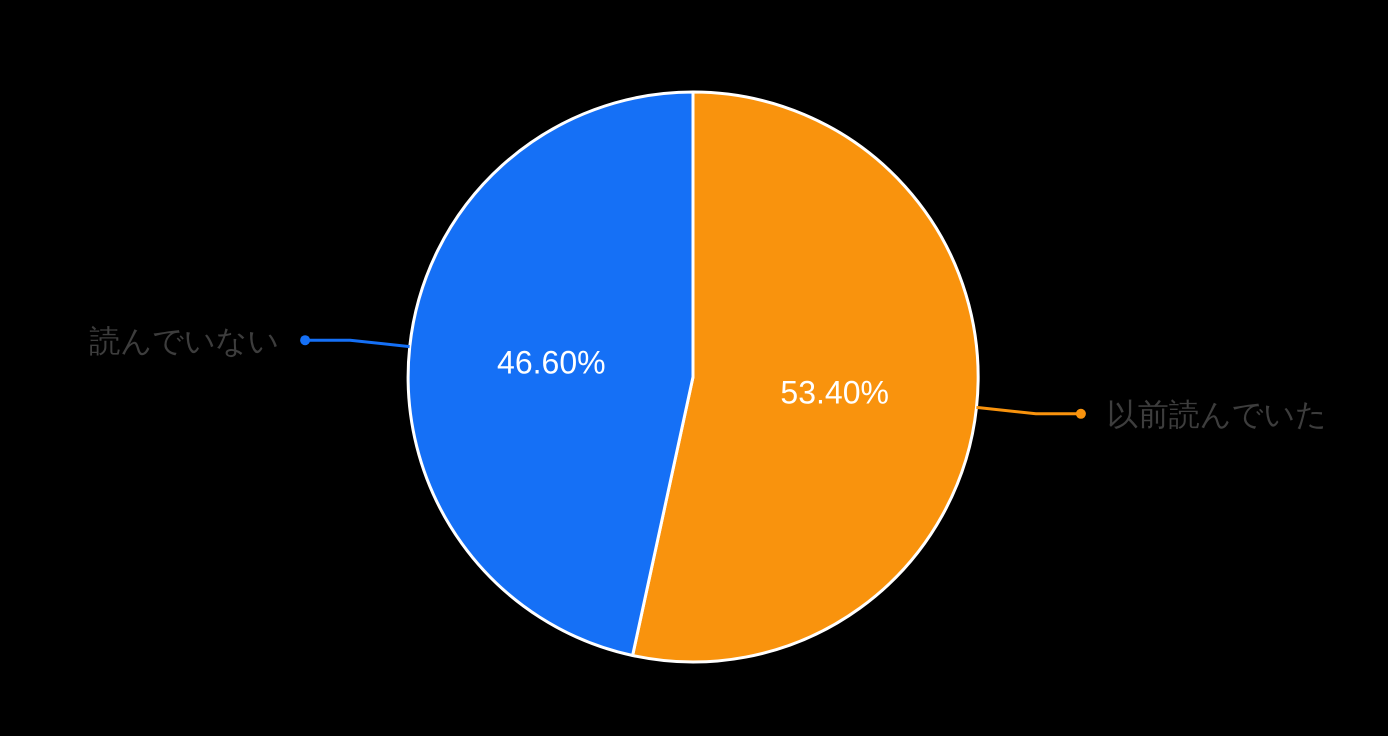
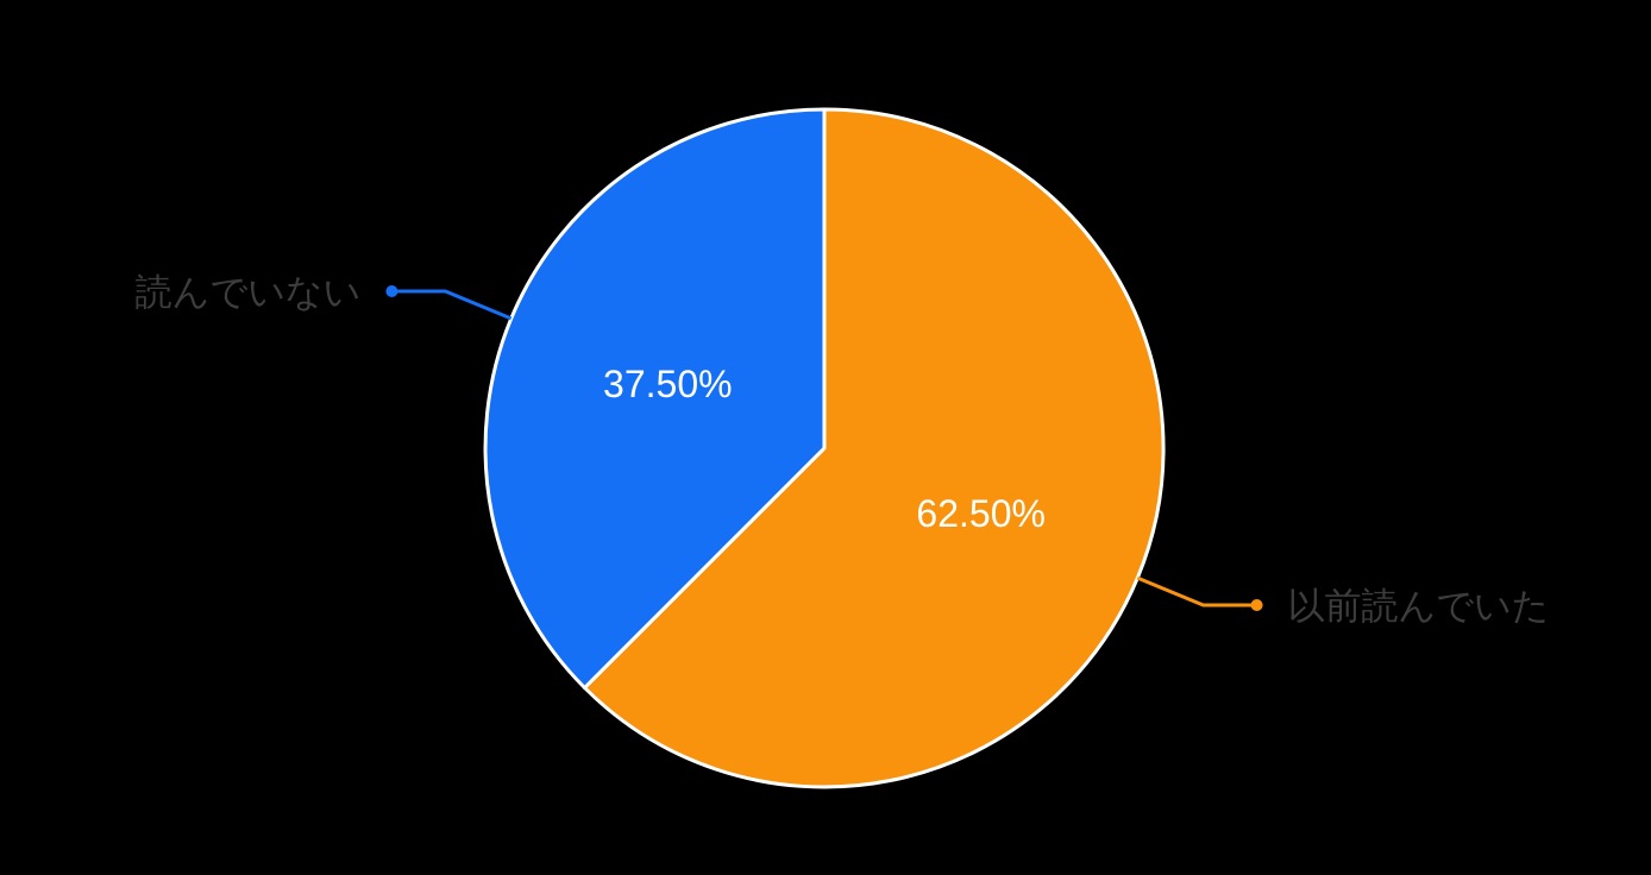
以前読んでいた: 53.40% -> 62.50%
読んでいない: 46.60% -> 37.50%
